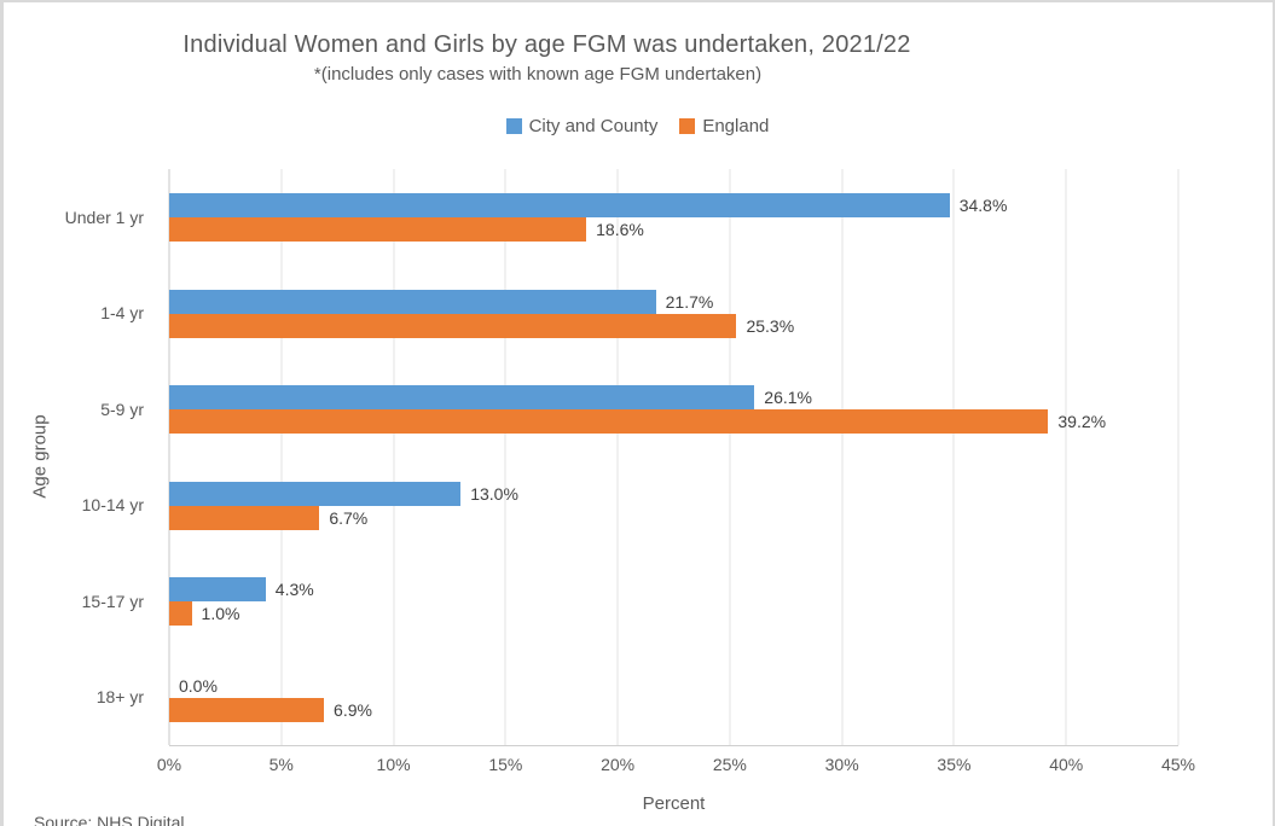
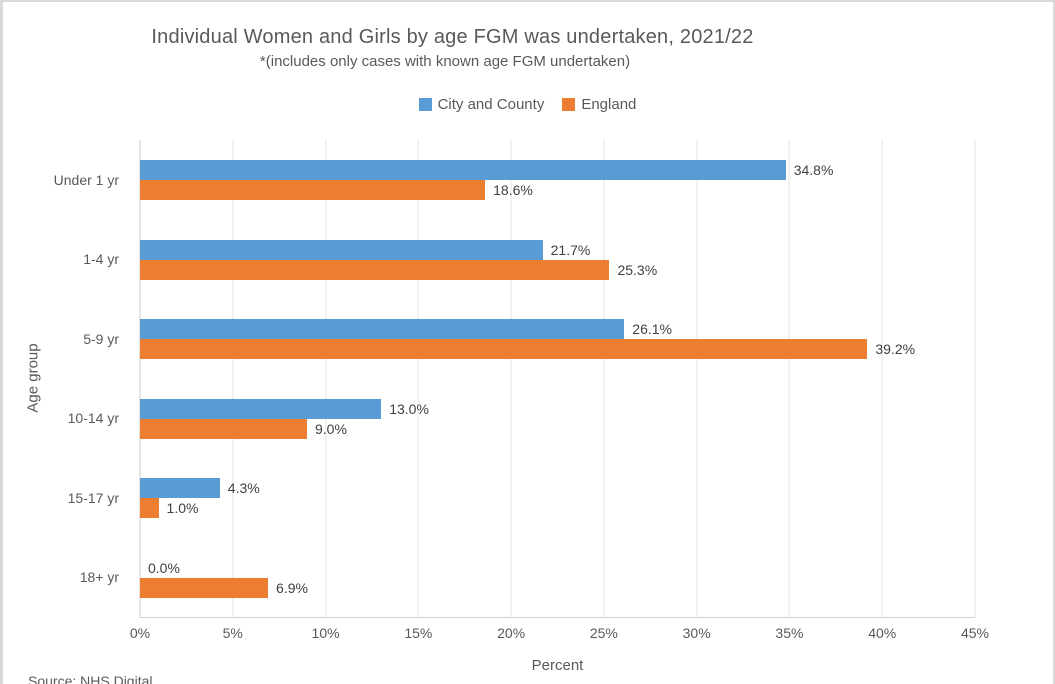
England/10-14 yr: 6.7% -> 9.0%
